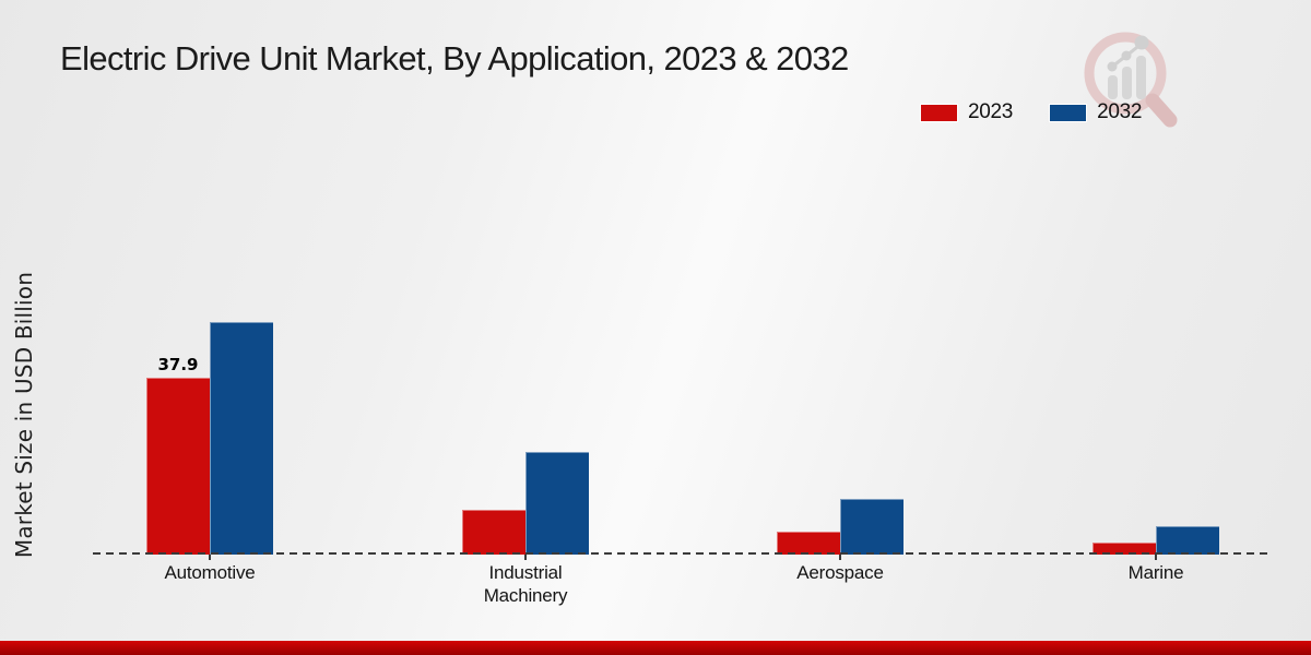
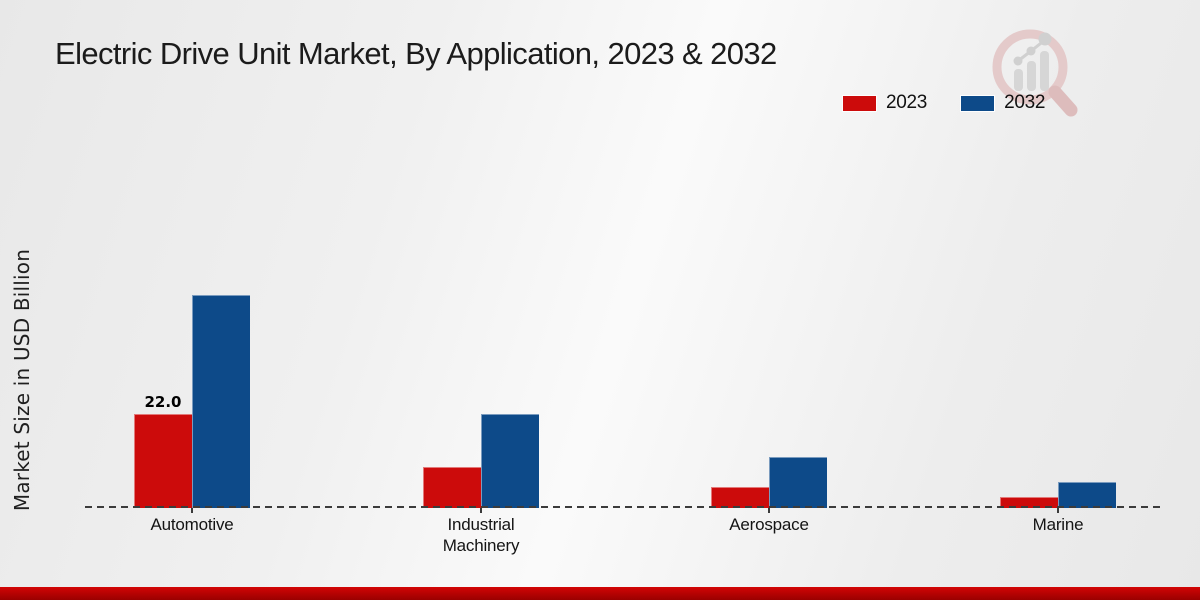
2023/Automotive: 37.9 -> 22.0
